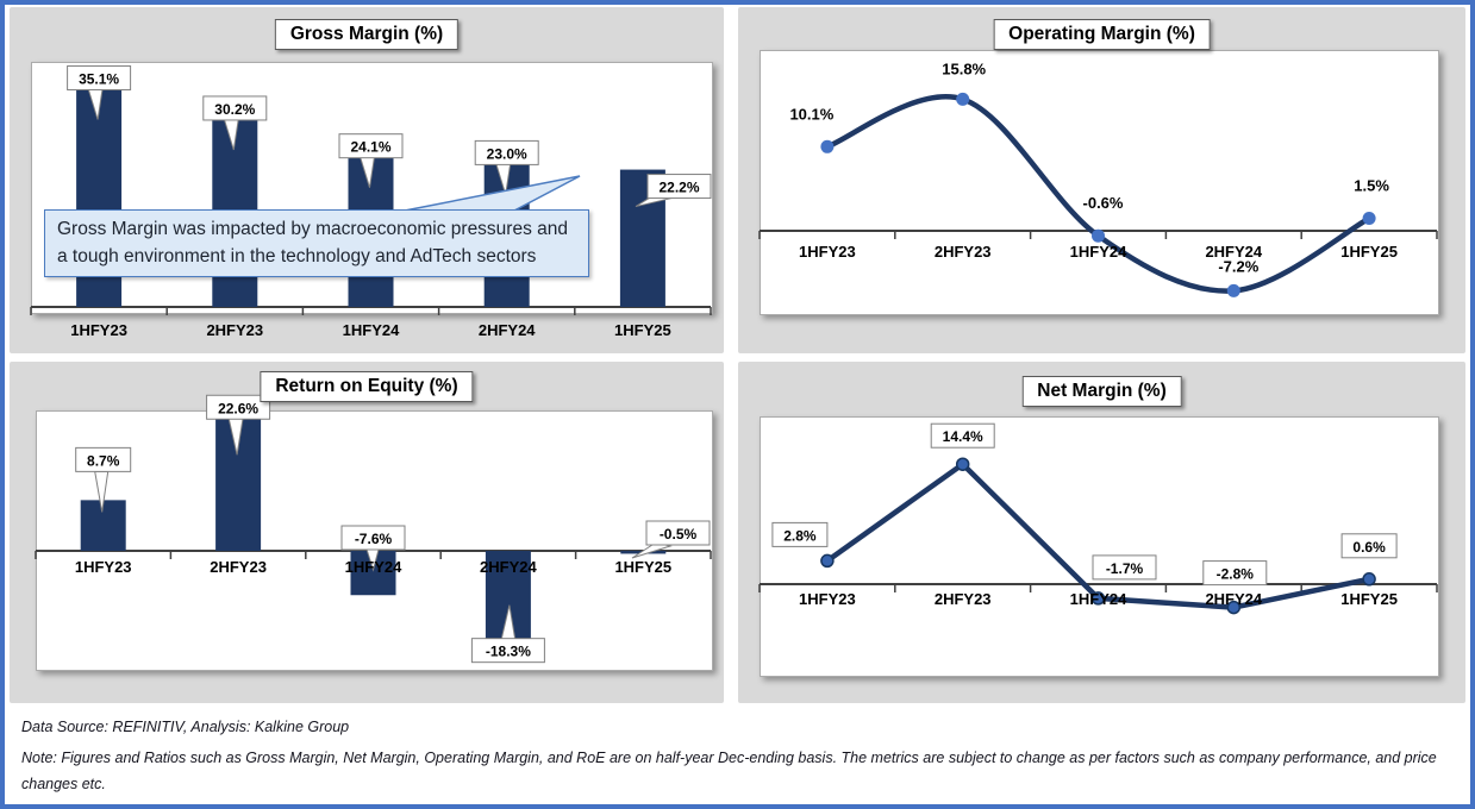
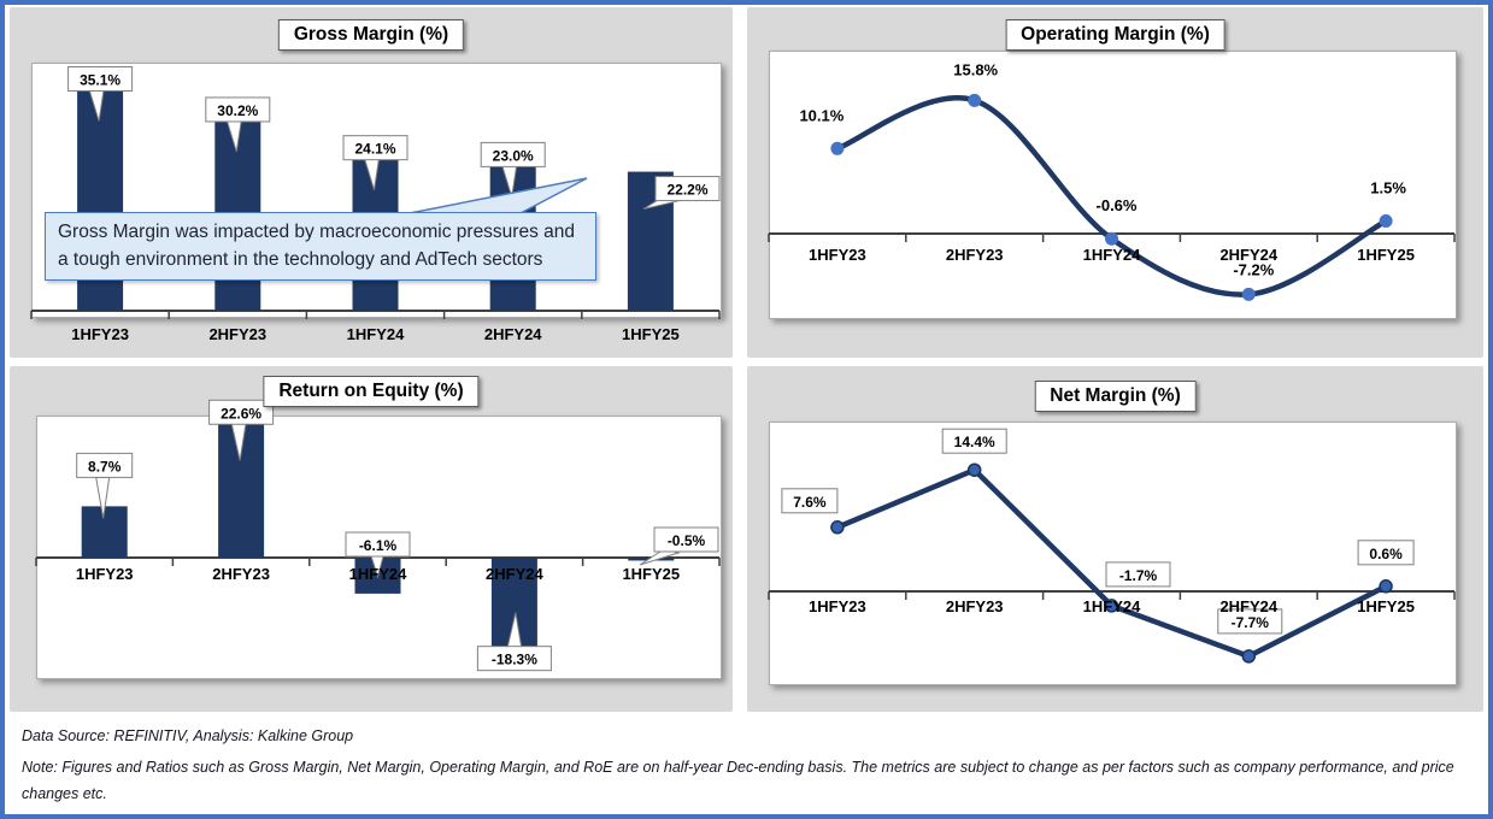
Return on Equity (%)/1HFY24: -7.6% -> -6.1%
Net Margin (%)/1HFY23: 2.8% -> 7.6%
Net Margin (%)/2HFY24: -2.8% -> -7.7%
